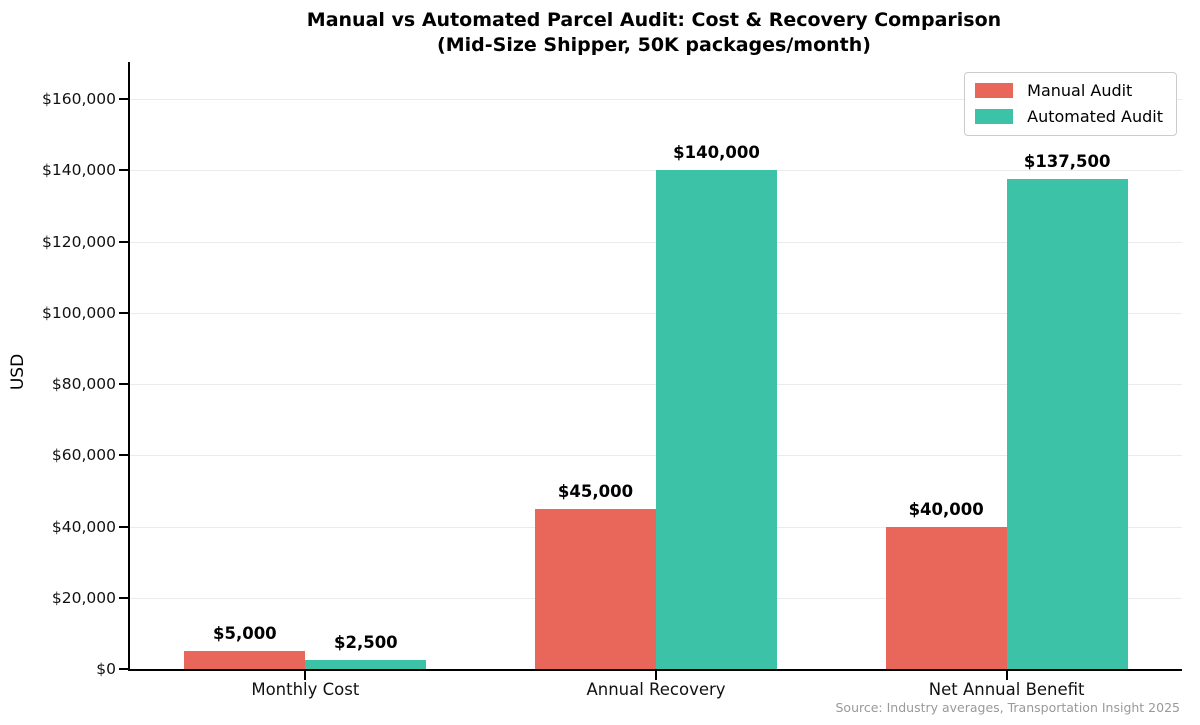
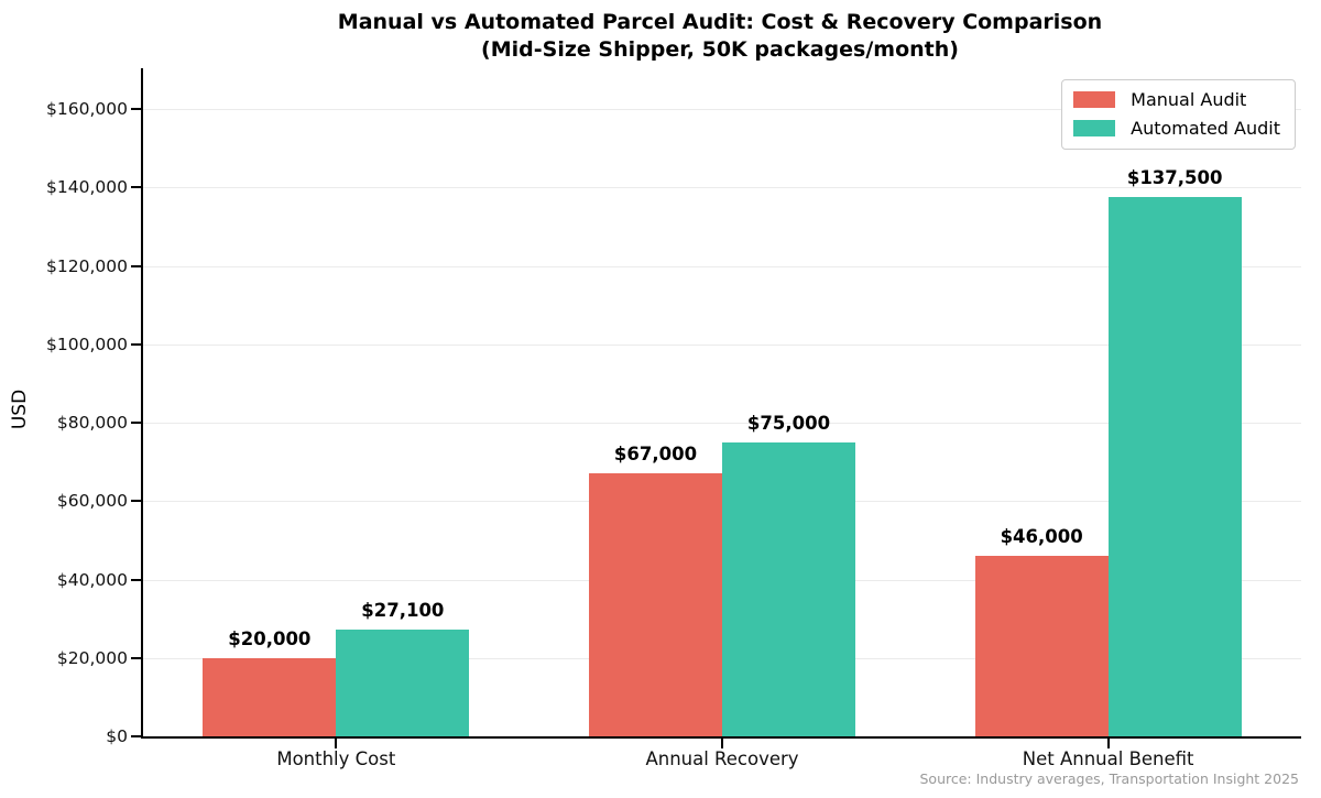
Manual Audit/Monthly Cost: $5,000 -> $20,000
Automated Audit/Monthly Cost: $2,500 -> $27,100
Manual Audit/Annual Recovery: $45,000 -> $67,000
Automated Audit/Annual Recovery: $140,000 -> $75,000
Manual Audit/Net Annual Benefit: $40,000 -> $46,000
